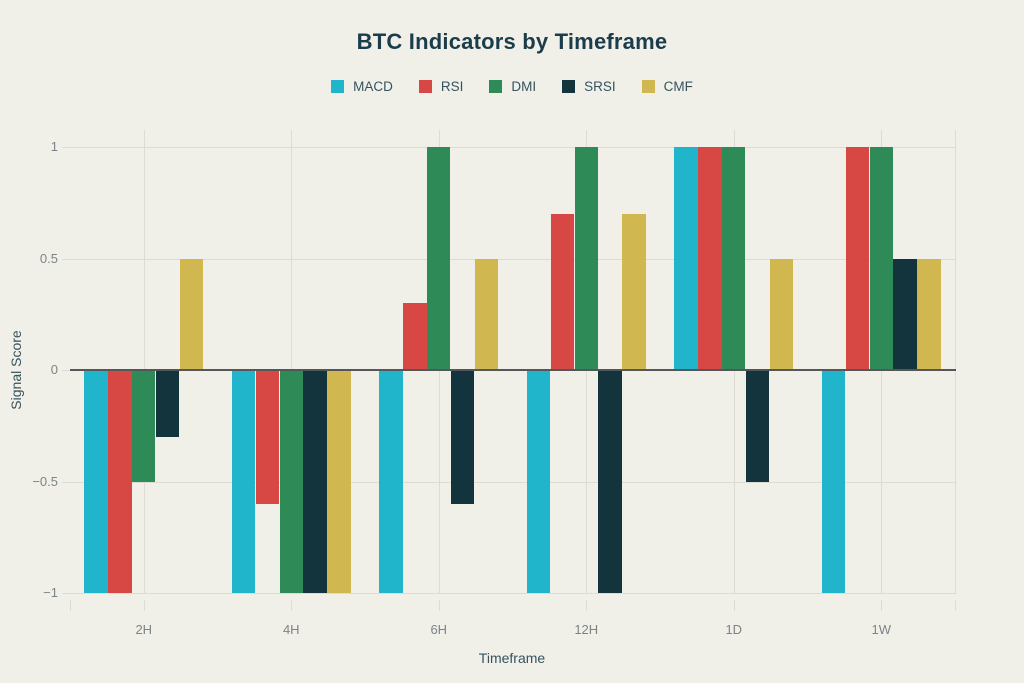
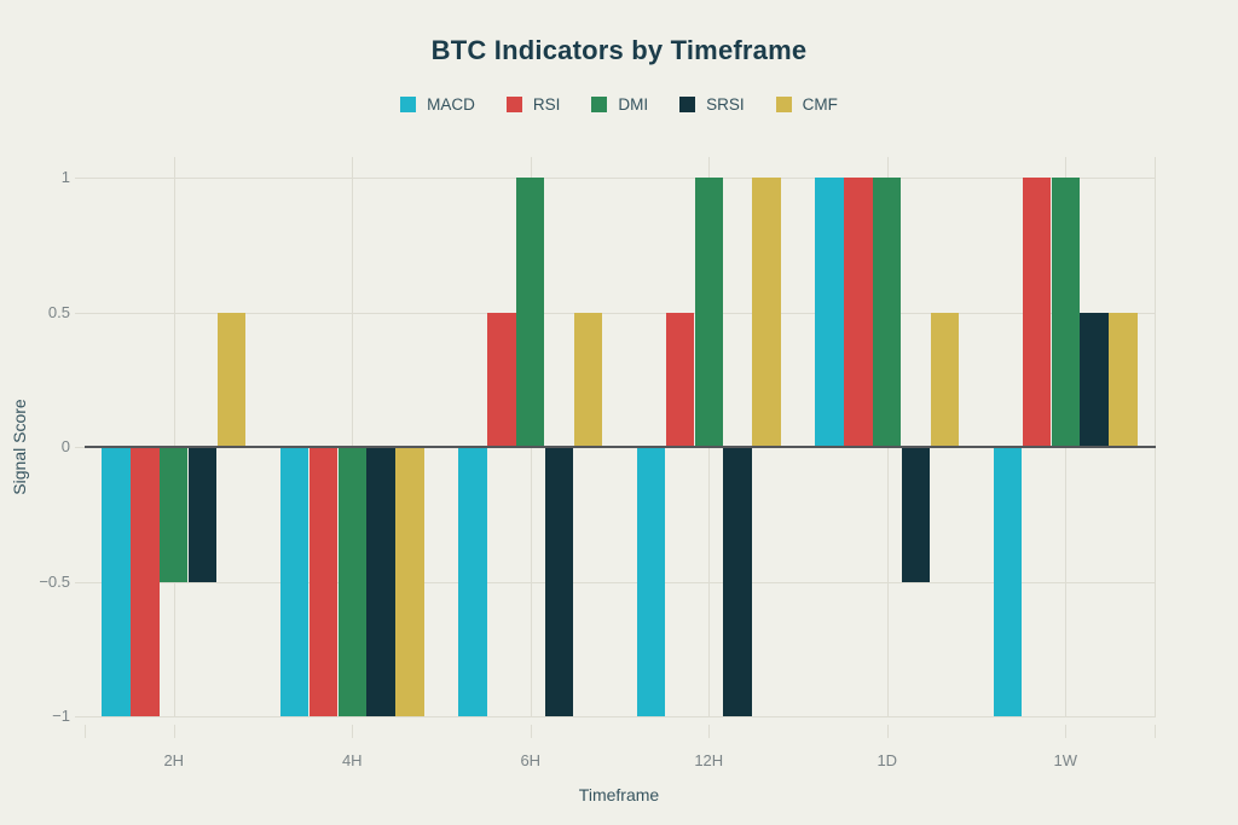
SRSI/2H: -0.3 -> -0.5
RSI/4H: -0.6 -> -1.0
RSI/6H: 0.3 -> 0.5
SRSI/6H: -0.6 -> -1.0
RSI/12H: 0.7 -> 0.5
CMF/12H: 0.7 -> 1.0
